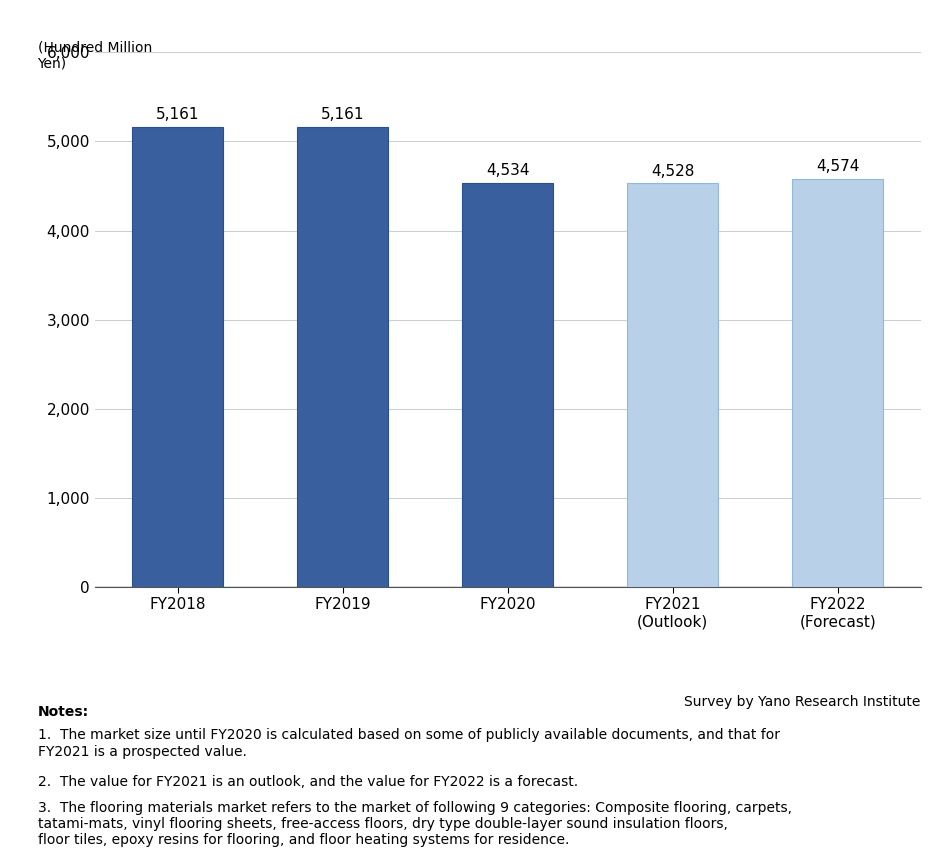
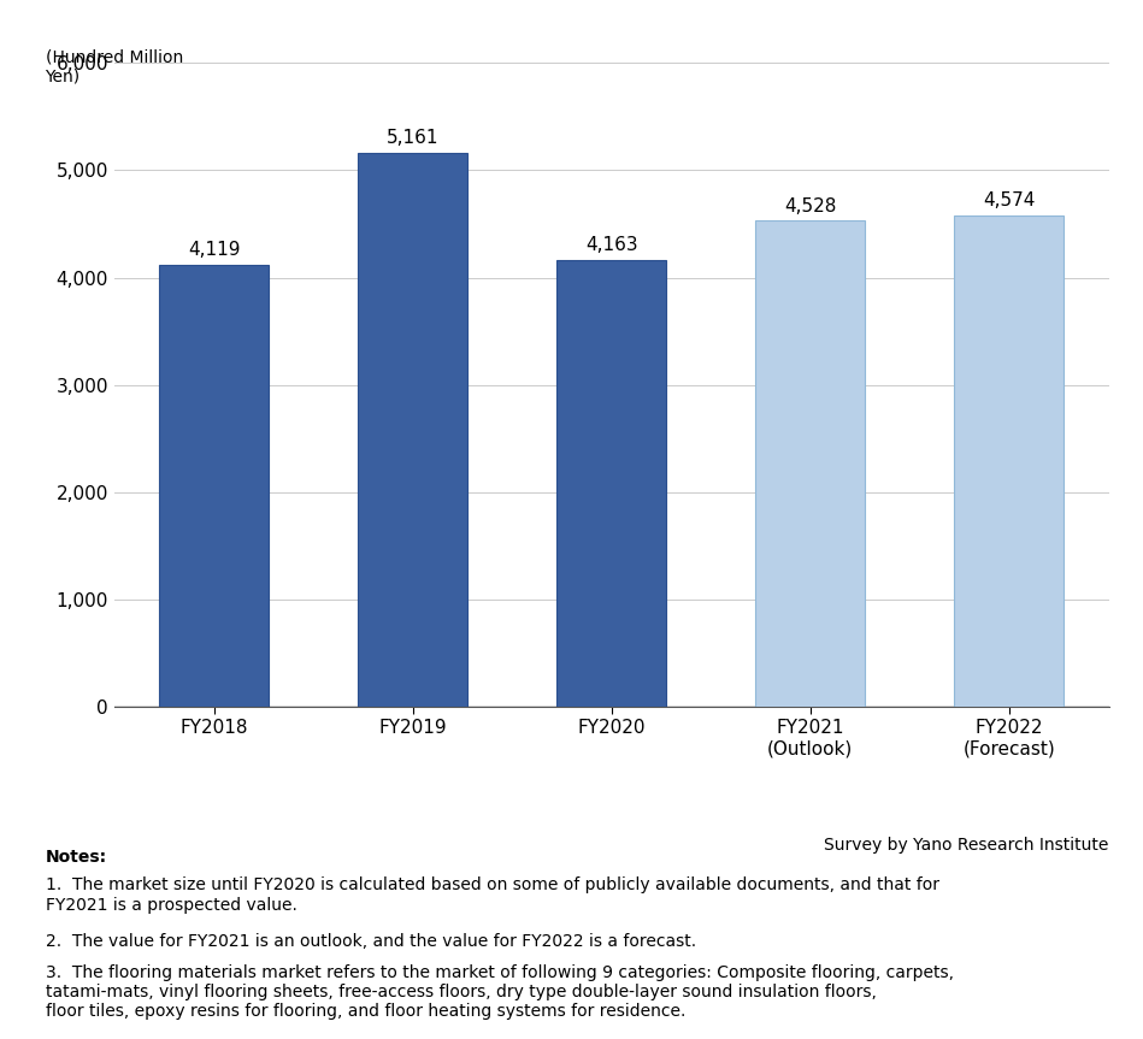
FY2018: 5,161 -> 4,119
FY2020: 4,534 -> 4,163
